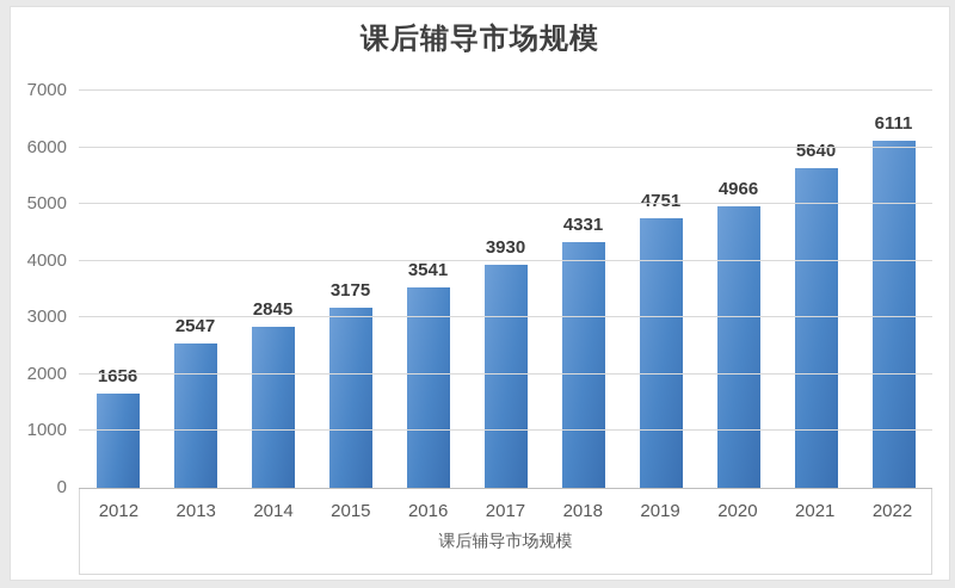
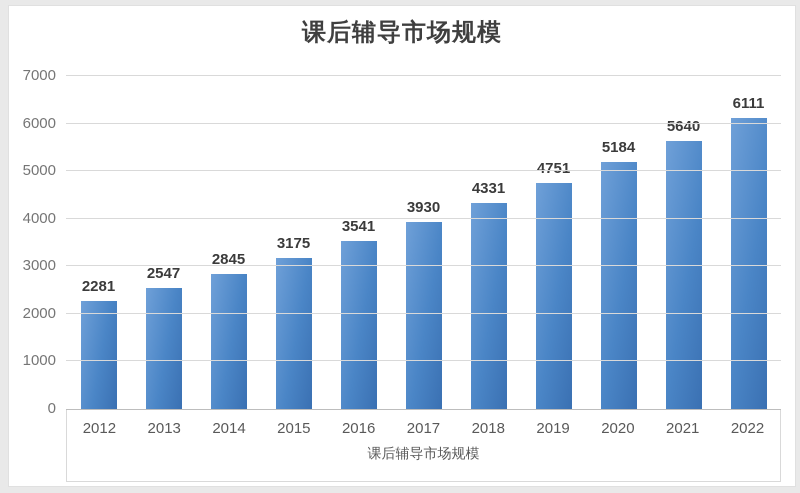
2012: 1656 -> 2281
2020: 4966 -> 5184
